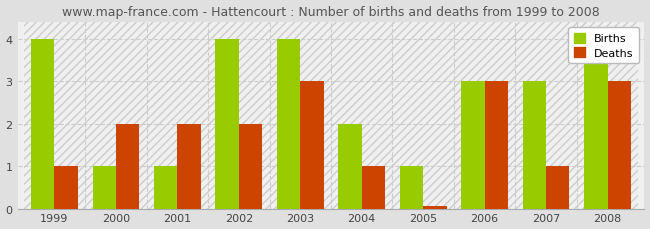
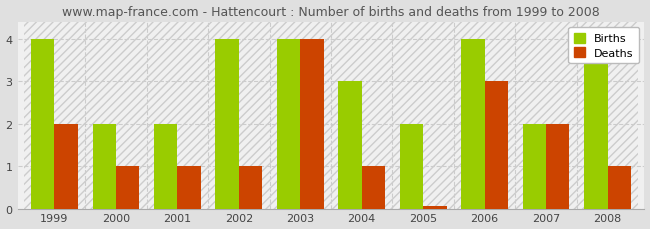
Deaths/1999: 1.00 -> 2.00
Births/2000: 1 -> 2
Deaths/2000: 2.00 -> 1.00
Births/2001: 1 -> 2
Deaths/2001: 2.00 -> 1.00
Deaths/2002: 2.00 -> 1.00
Deaths/2003: 3.00 -> 4.00
Births/2004: 2 -> 3
Births/2005: 1 -> 2
Births/2006: 3 -> 4
Births/2007: 3 -> 2
Deaths/2007: 1.00 -> 2.00
Deaths/2008: 3.00 -> 1.00
